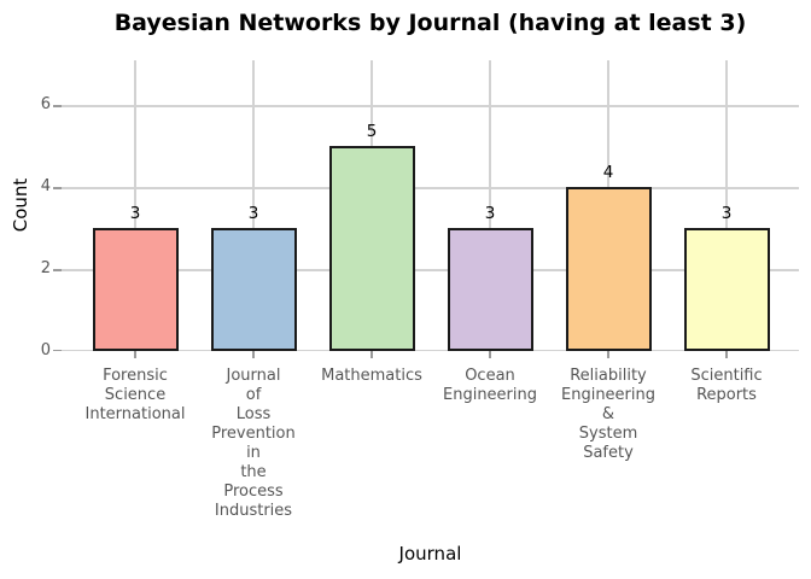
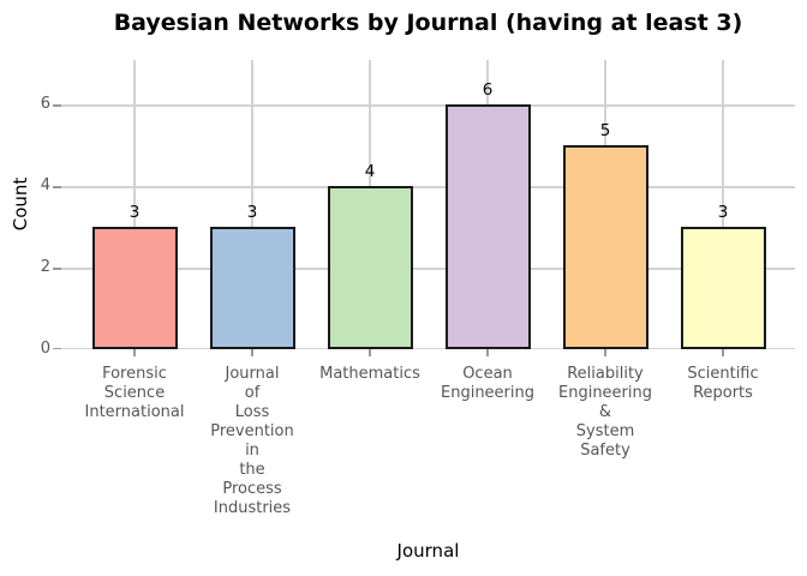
Mathematics: 5 -> 4
Ocean Engineering: 3 -> 6
Reliability Engineering & System Safety: 4 -> 5
